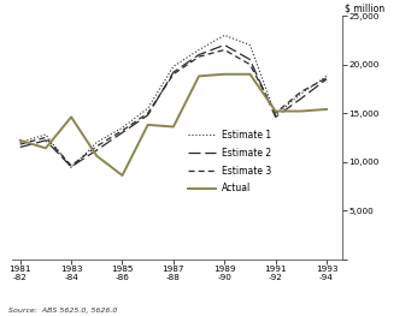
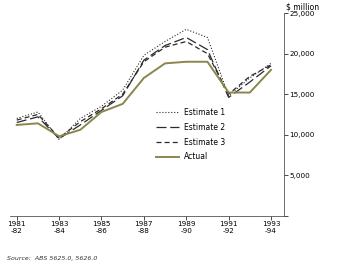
Actual/1981 -82: 12,200 -> 11,200
Actual/1983 -84: 14,600 -> 9,800
Actual/1985 -86: 8,600 -> 12,800
Actual/1987 -88: 13,600 -> 17,000
Actual/1993 -94: 15,400 -> 18,000
